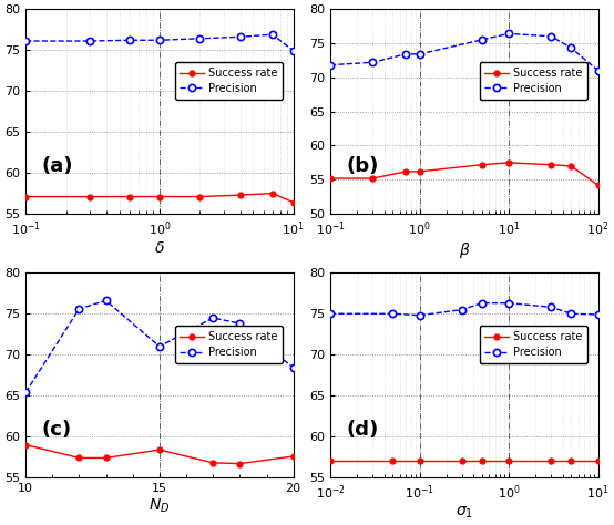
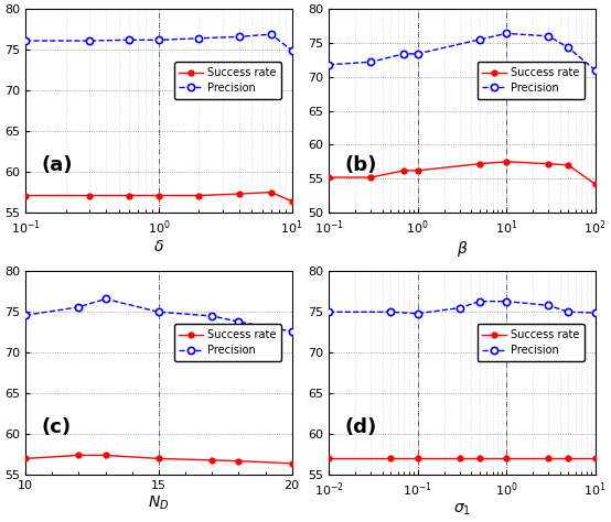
Success rate/10: 59.0 -> 57.0
Precision/10: 65.4 -> 74.6
Success rate/15: 58.4 -> 57.0
Precision/15: 71.0 -> 75.0
Success rate/20: 57.6 -> 56.4
Precision/20: 68.4 -> 72.6
